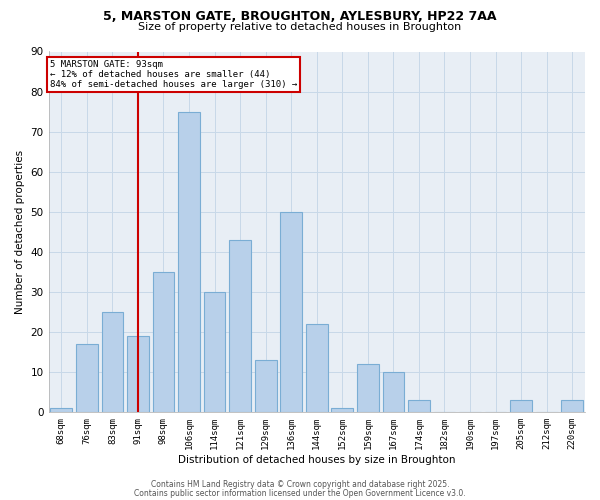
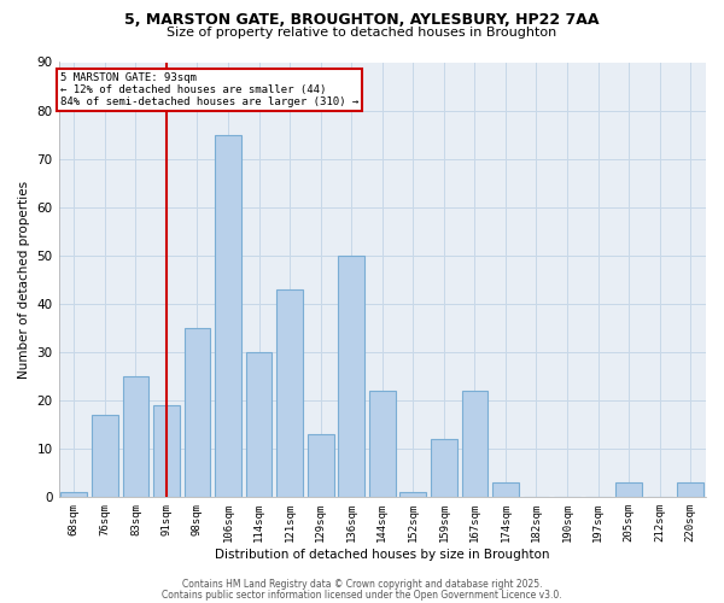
167sqm: 10 -> 22
